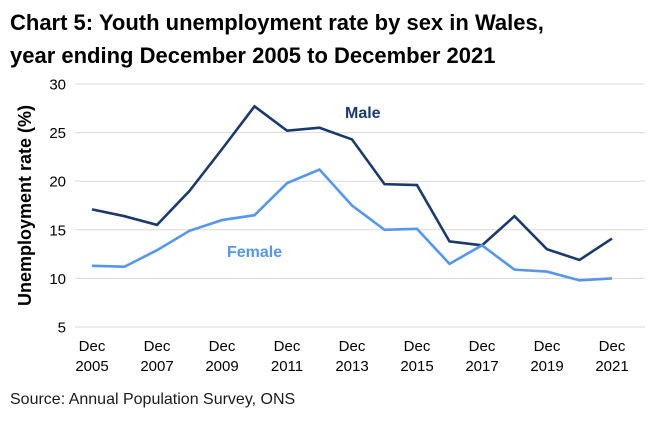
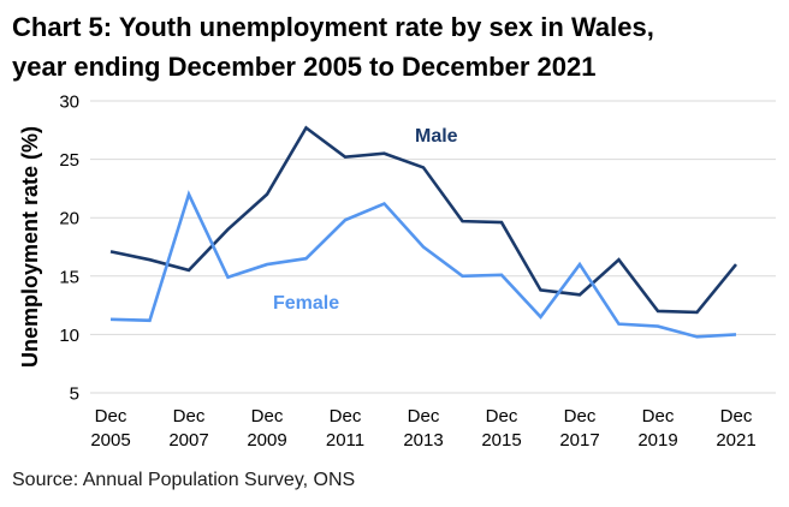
Female/2007: 13 -> 22
Male/2009: 23 -> 22
Female/2017: 13 -> 16
Male/2019: 13 -> 12
Male/2021: 14 -> 16
